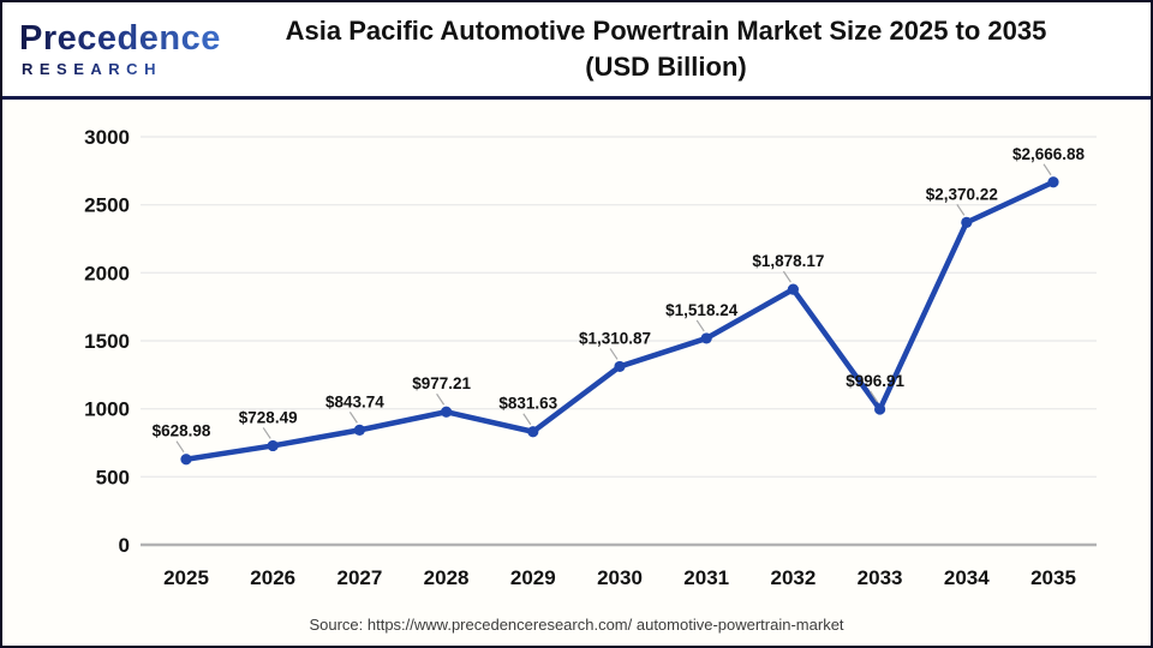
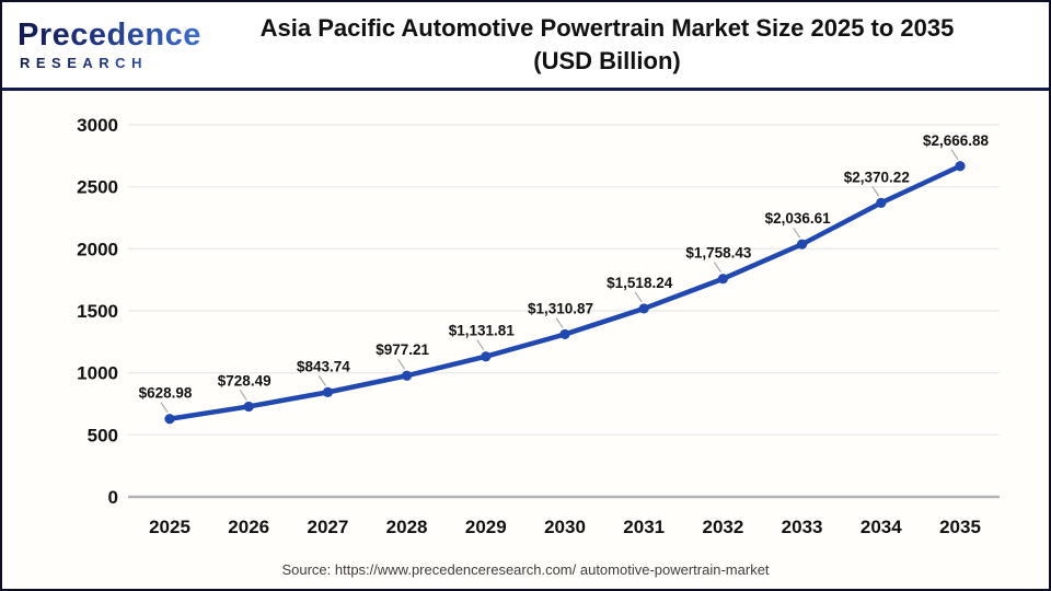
2029: $831.63 -> $1,131.81
2032: $1,878.17 -> $1,758.43
2033: $996.91 -> $2,036.61
